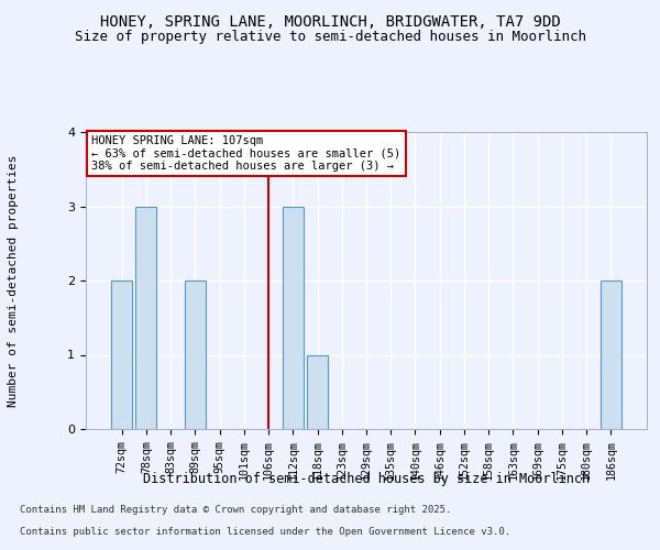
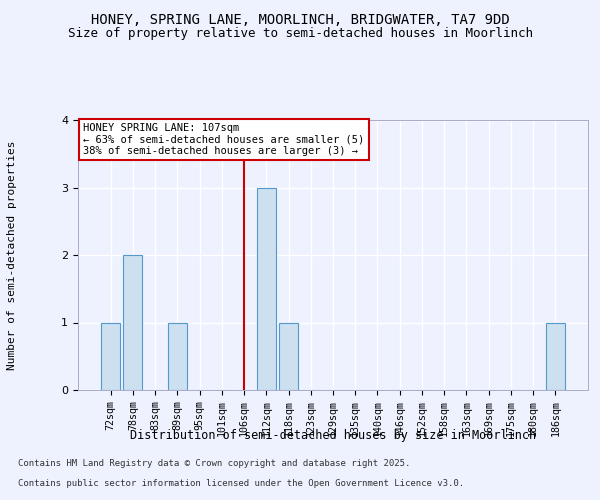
72sqm: 2 -> 1
78sqm: 3 -> 2
89sqm: 2 -> 1
186sqm: 2 -> 1
